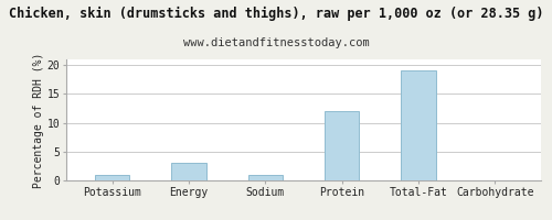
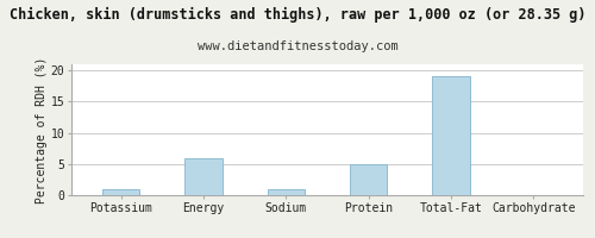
Energy: 3 -> 6
Protein: 12 -> 5
